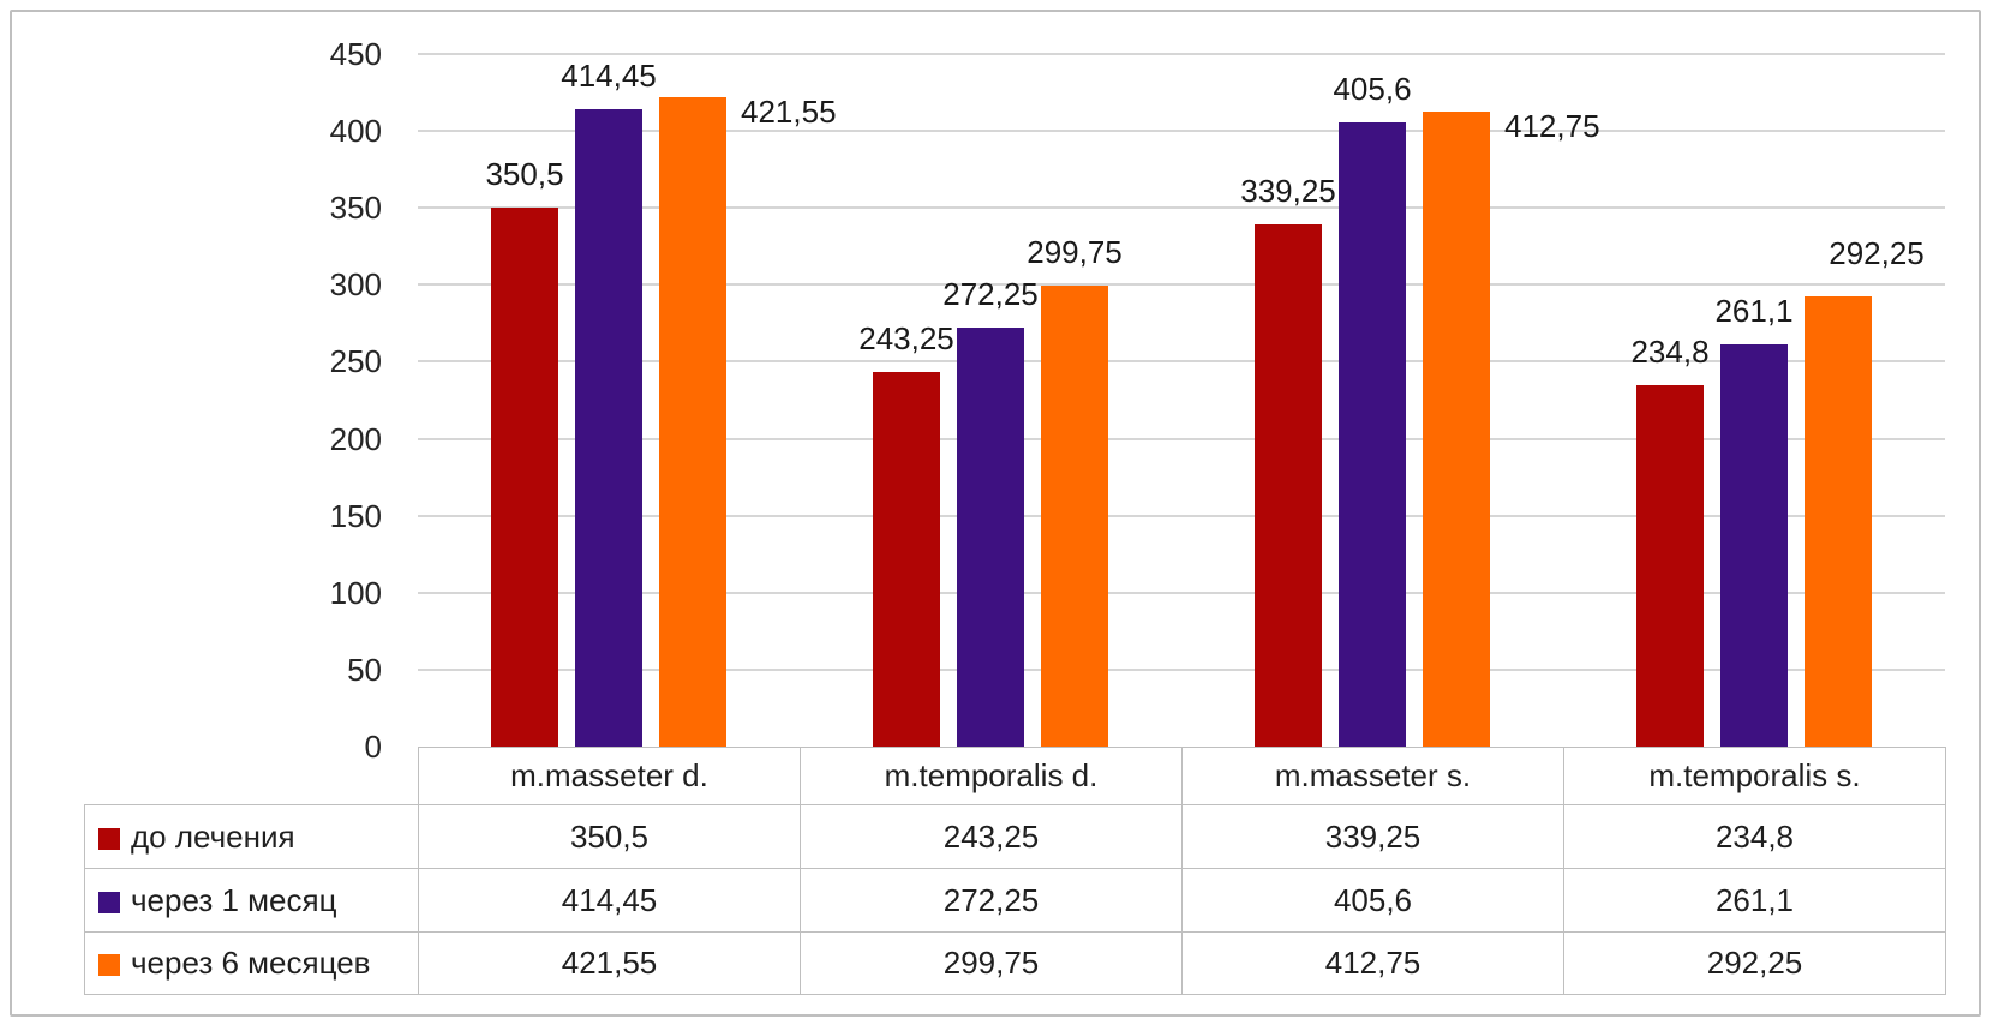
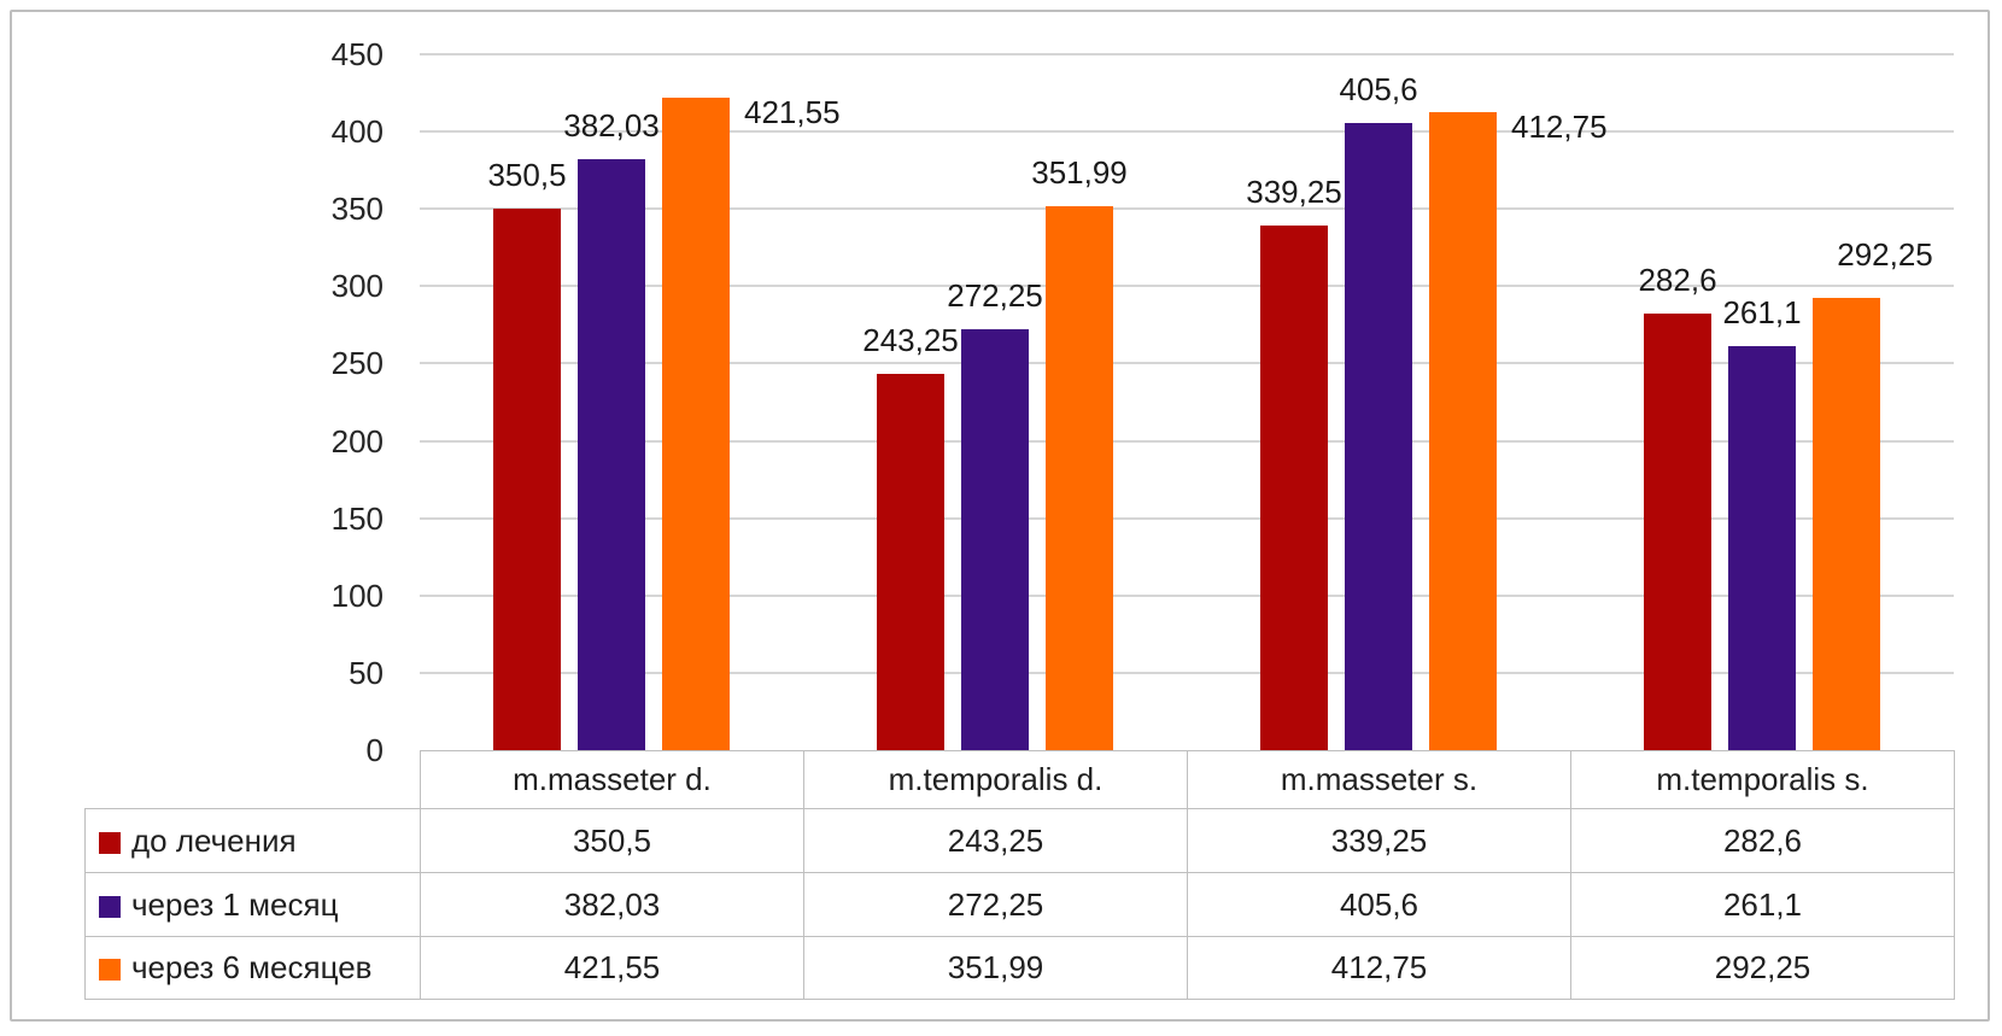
через 1 месяц/m.masseter d.: 414,45 -> 382,03
через 6 месяцев/m.temporalis d.: 299,75 -> 351,99
до лечения/m.temporalis s.: 234,8 -> 282,6
